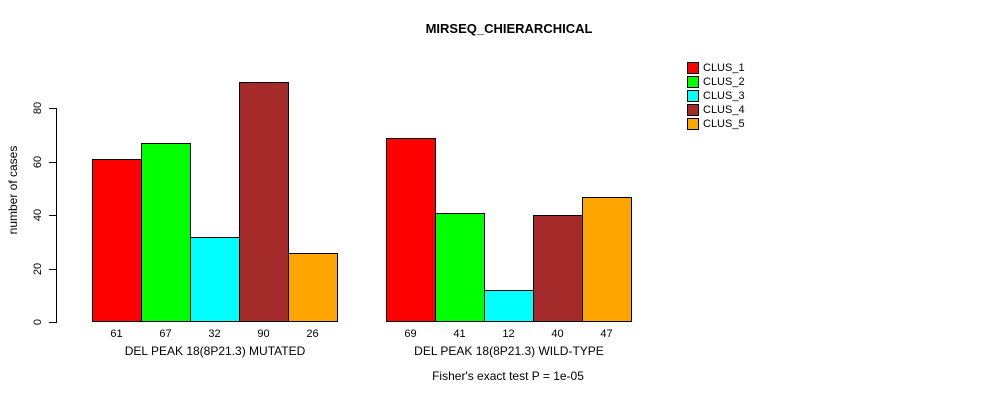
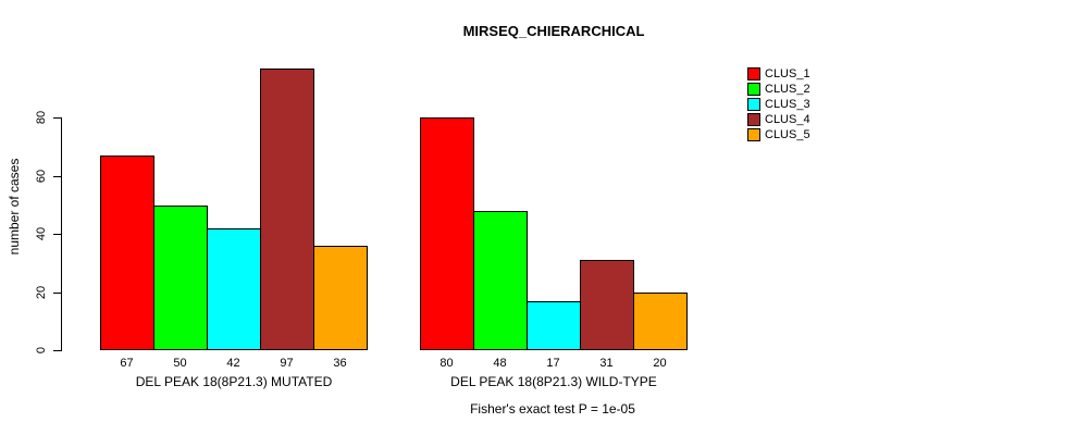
CLUS_1/DEL PEAK 18(8P21.3) MUTATED: 61 -> 67
CLUS_2/DEL PEAK 18(8P21.3) MUTATED: 67 -> 50
CLUS_3/DEL PEAK 18(8P21.3) MUTATED: 32 -> 42
CLUS_4/DEL PEAK 18(8P21.3) MUTATED: 90 -> 97
CLUS_5/DEL PEAK 18(8P21.3) MUTATED: 26 -> 36
CLUS_1/DEL PEAK 18(8P21.3) WILD-TYPE: 69 -> 80
CLUS_2/DEL PEAK 18(8P21.3) WILD-TYPE: 41 -> 48
CLUS_3/DEL PEAK 18(8P21.3) WILD-TYPE: 12 -> 17
CLUS_4/DEL PEAK 18(8P21.3) WILD-TYPE: 40 -> 31
CLUS_5/DEL PEAK 18(8P21.3) WILD-TYPE: 47 -> 20
